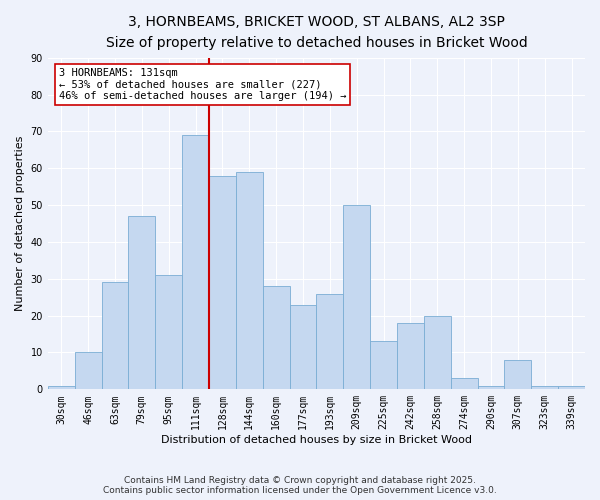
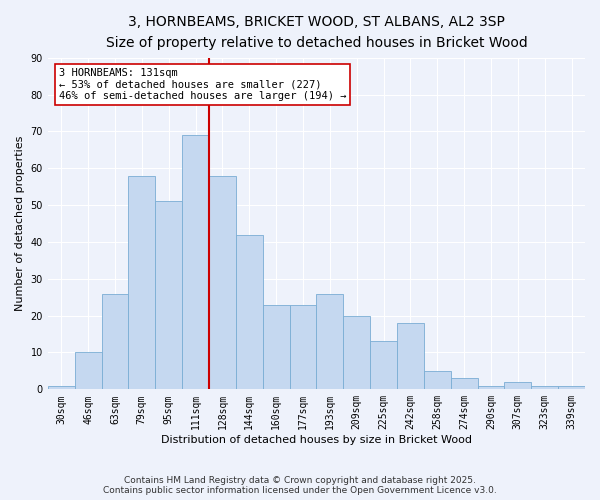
63sqm: 29 -> 26
79sqm: 47 -> 58
95sqm: 31 -> 51
144sqm: 59 -> 42
160sqm: 28 -> 23
209sqm: 50 -> 20
258sqm: 20 -> 5
307sqm: 8 -> 2
